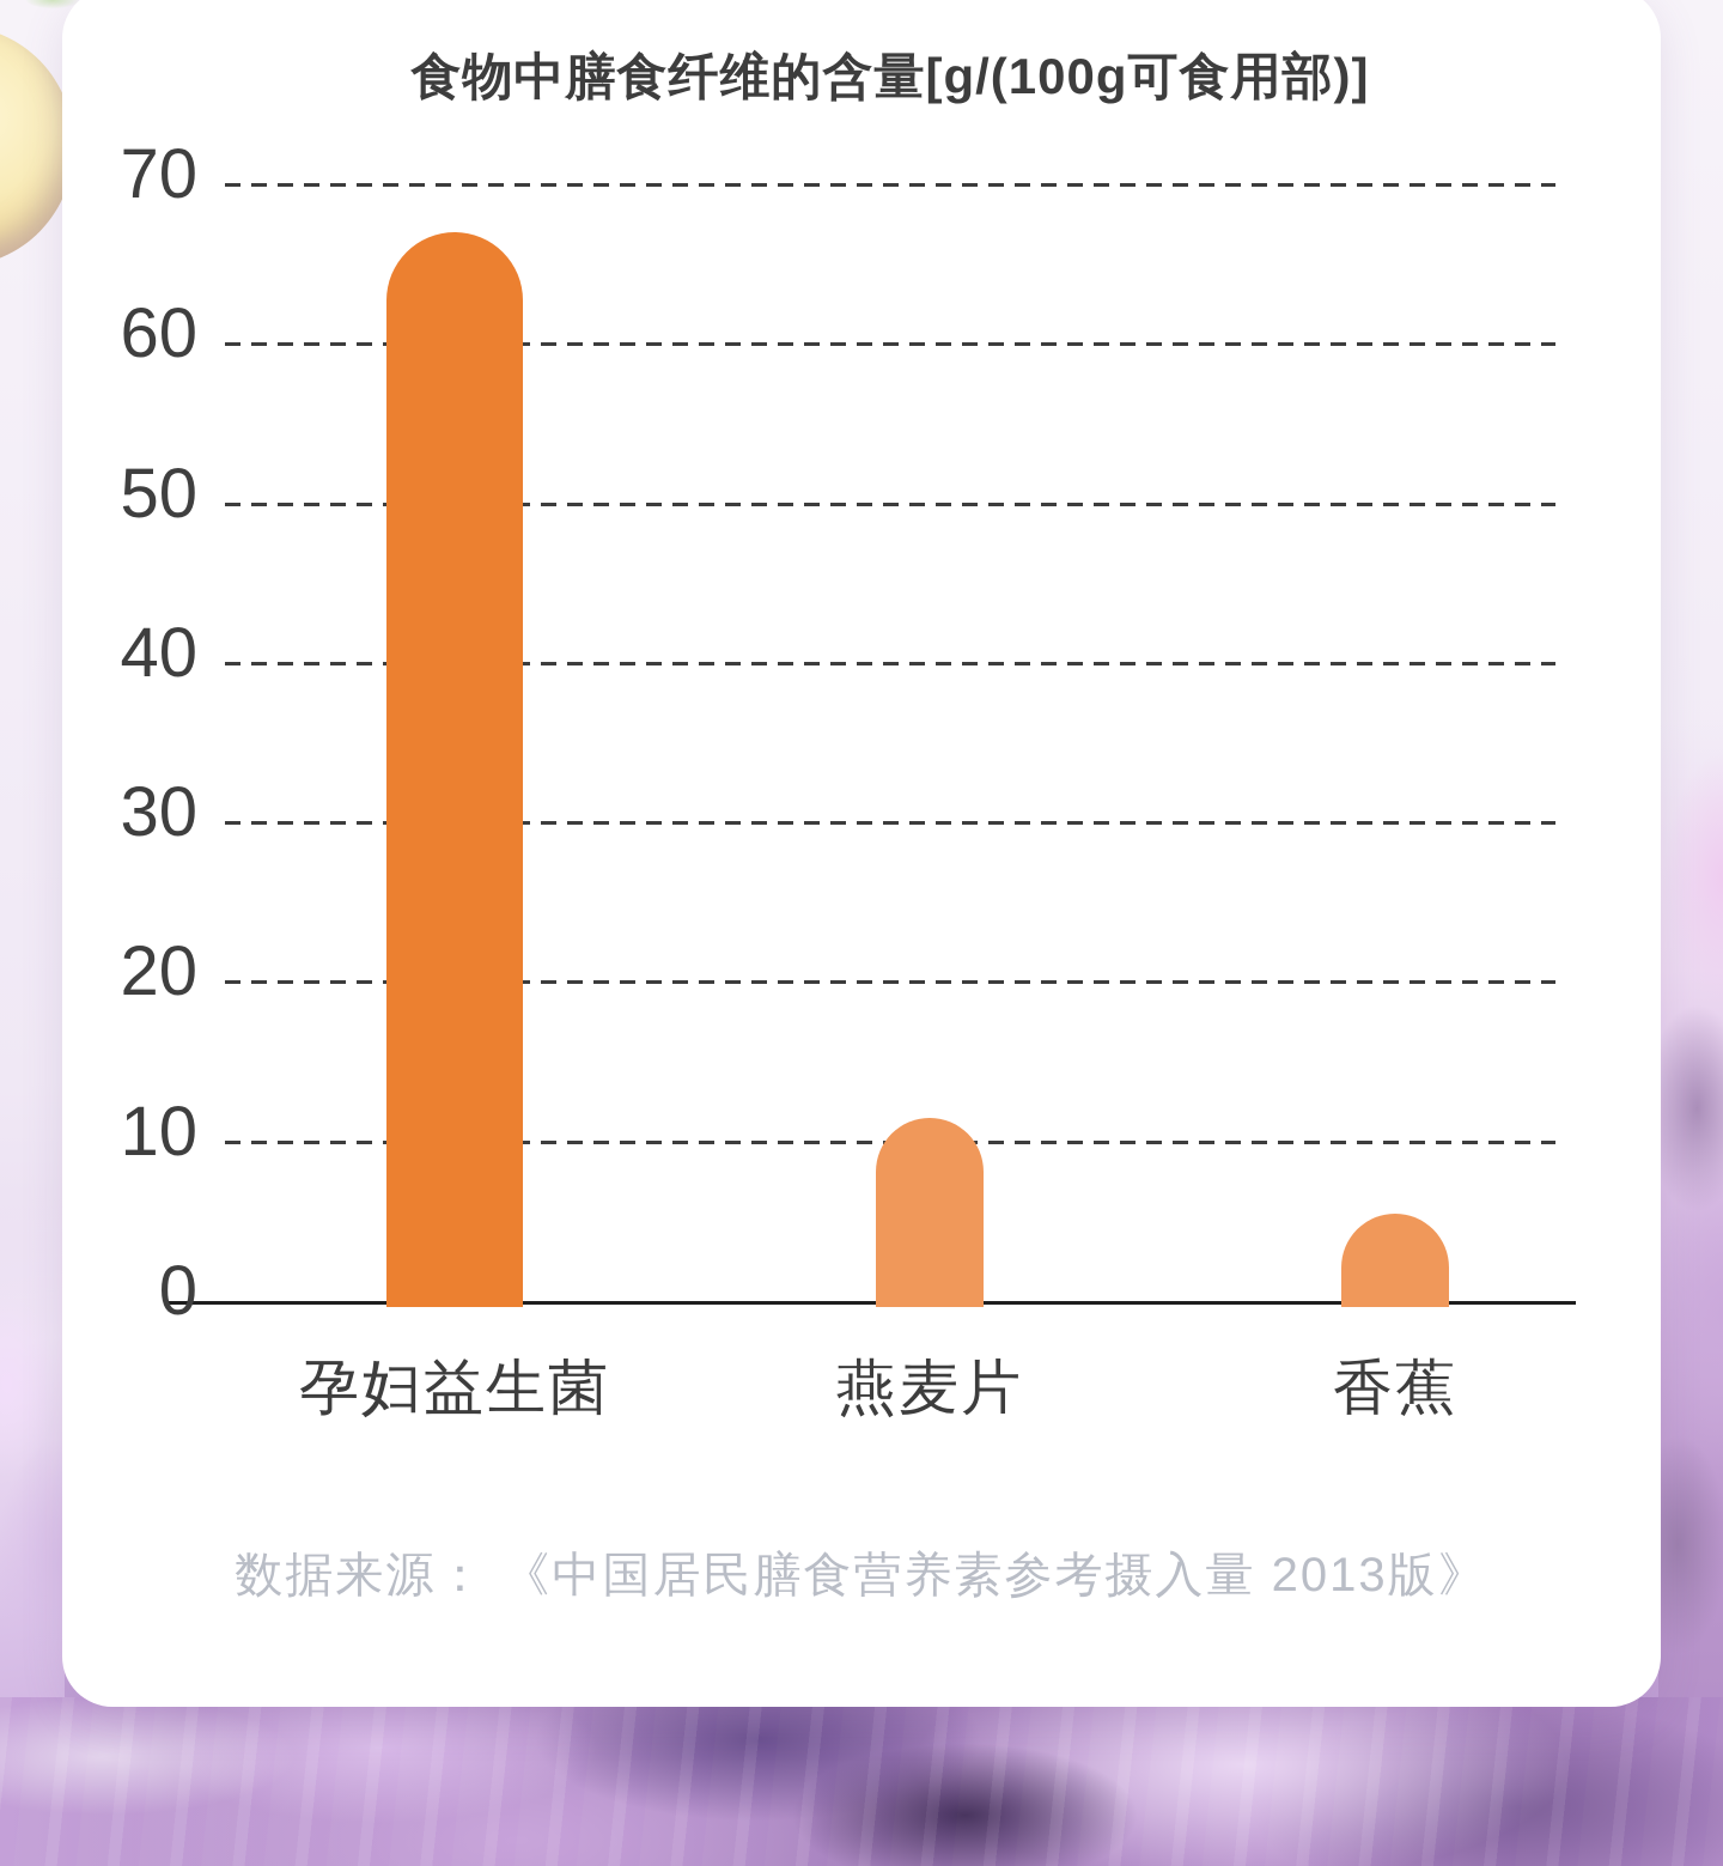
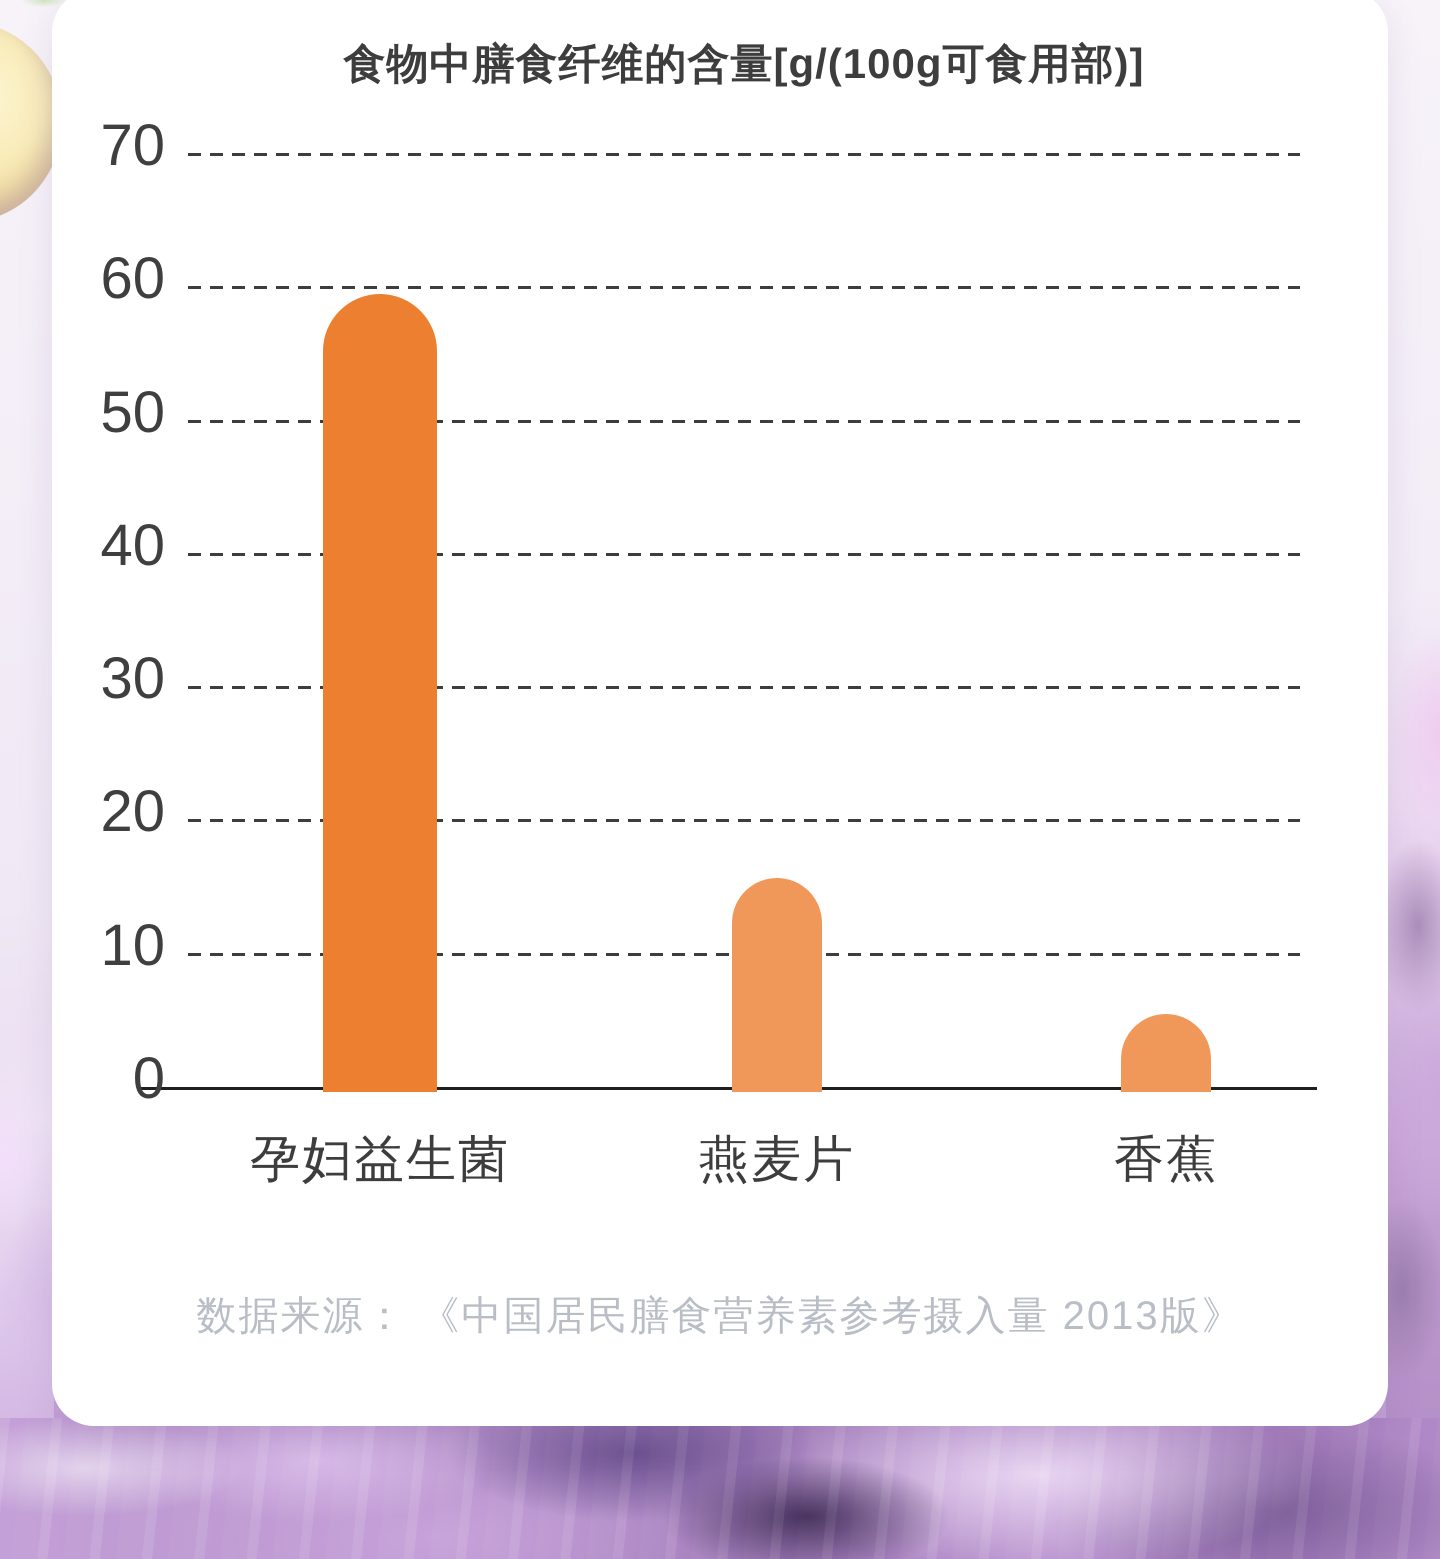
孕妇益生菌: 67.0 -> 59.5
燕麦片: 11.5 -> 15.7
